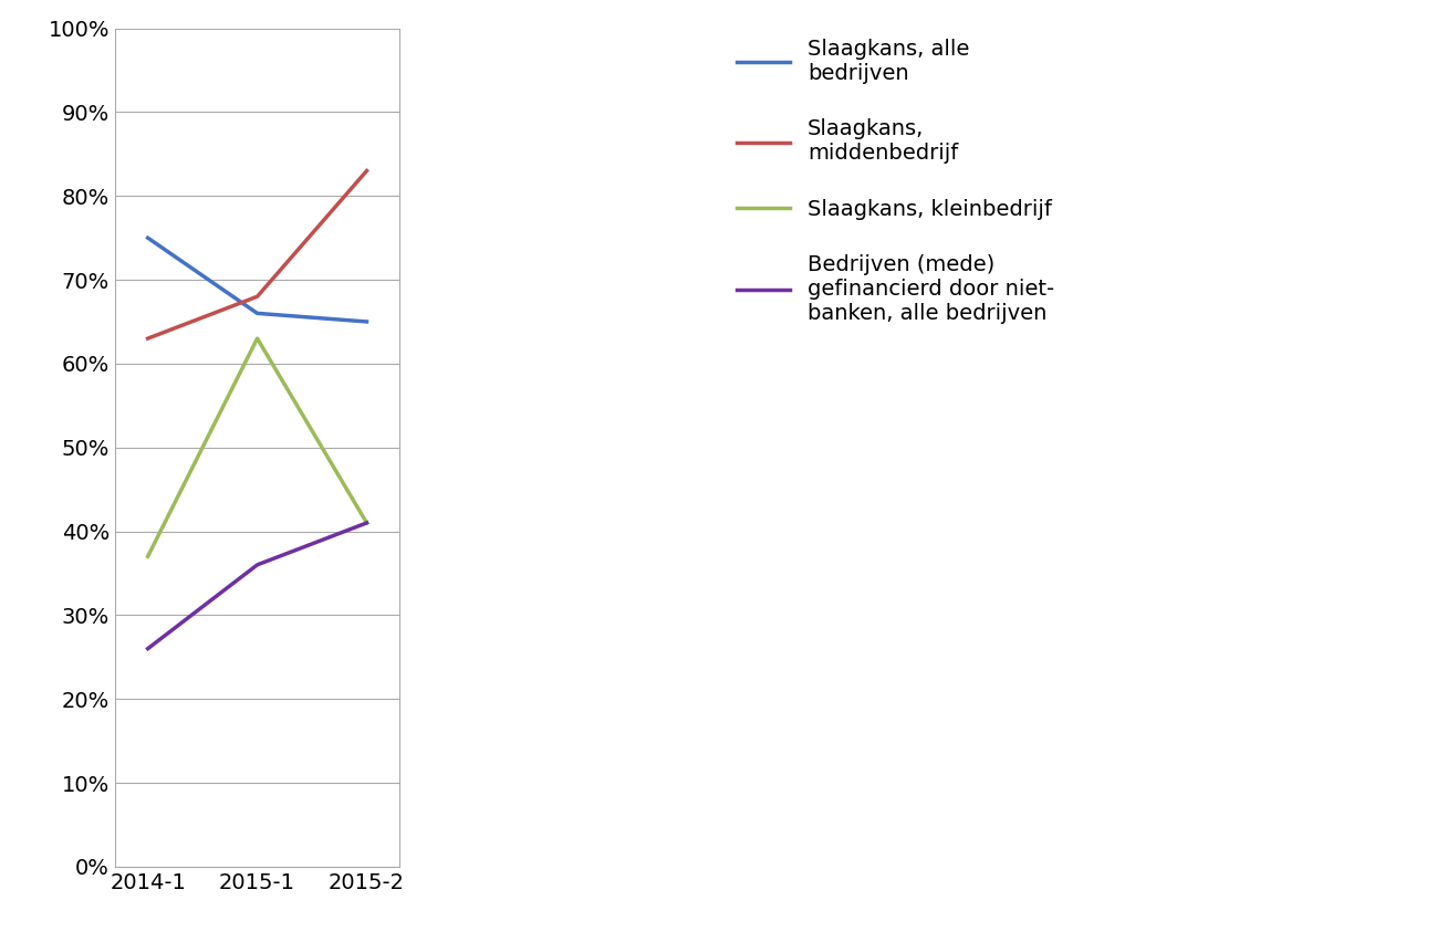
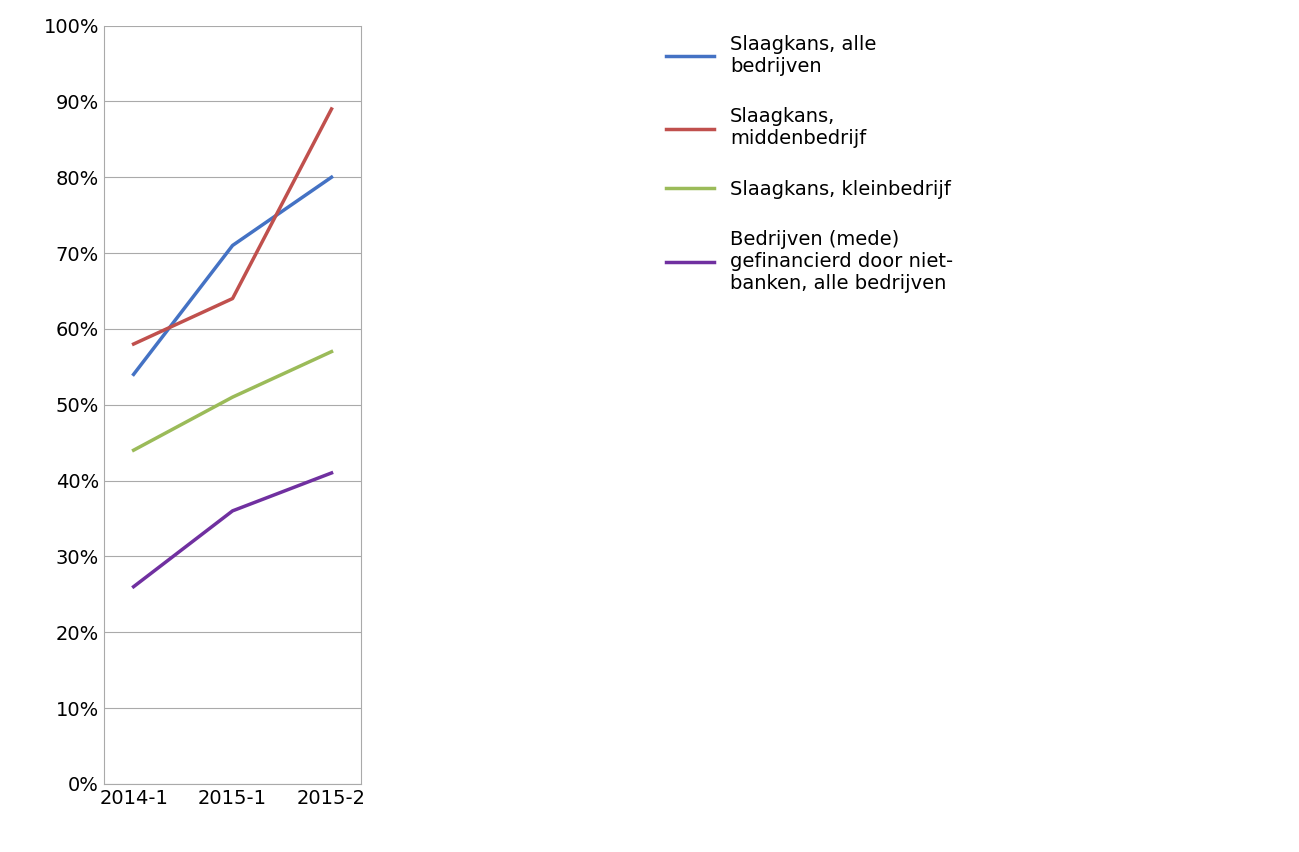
Slaagkans, alle bedrijven/2014-1: 75% -> 54%
Slaagkans, middenbedrijf/2014-1: 63% -> 58%
Slaagkans, kleinbedrijf/2014-1: 37% -> 44%
Slaagkans, alle bedrijven/2015-1: 66% -> 71%
Slaagkans, middenbedrijf/2015-1: 68% -> 64%
Slaagkans, kleinbedrijf/2015-1: 63% -> 51%
Slaagkans, alle bedrijven/2015-2: 65% -> 80%
Slaagkans, middenbedrijf/2015-2: 83% -> 89%
Slaagkans, kleinbedrijf/2015-2: 41% -> 57%
